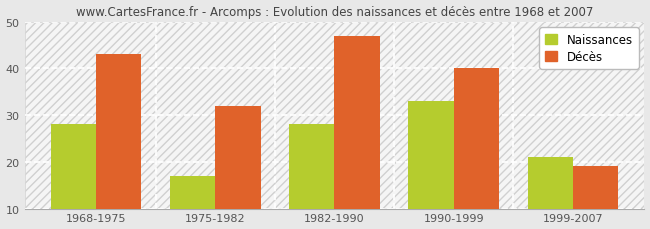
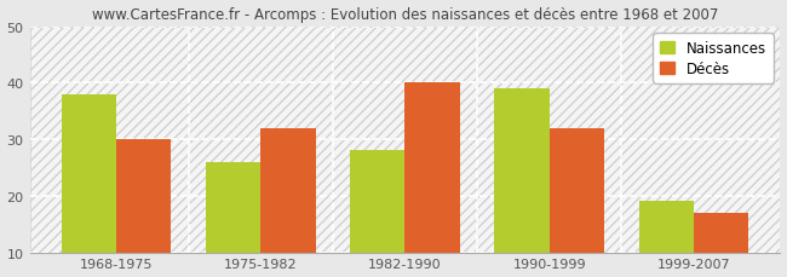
Naissances/1968-1975: 28 -> 38
Décès/1968-1975: 43 -> 30
Naissances/1975-1982: 17 -> 26
Décès/1982-1990: 47 -> 40
Naissances/1990-1999: 33 -> 39
Décès/1990-1999: 40 -> 32
Naissances/1999-2007: 21 -> 19
Décès/1999-2007: 19 -> 17
